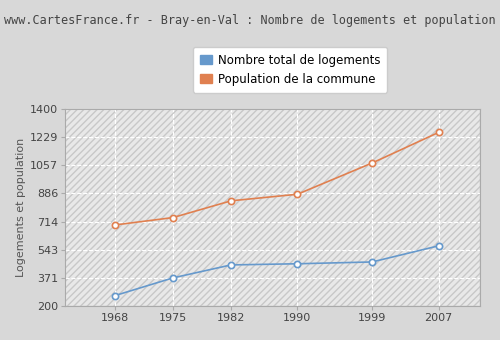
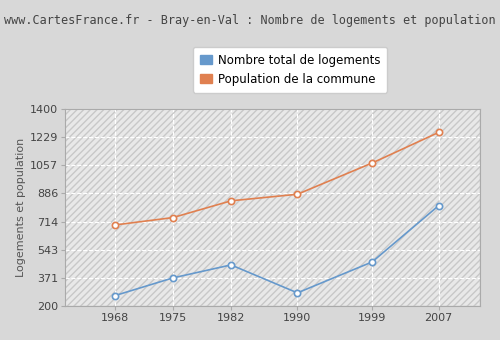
Nombre total de logements/1990: 460 -> 280
Nombre total de logements/2007: 570 -> 810
